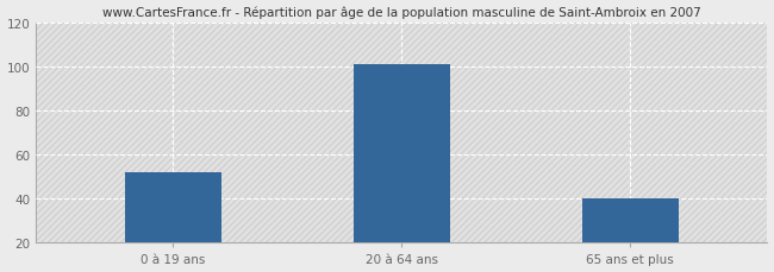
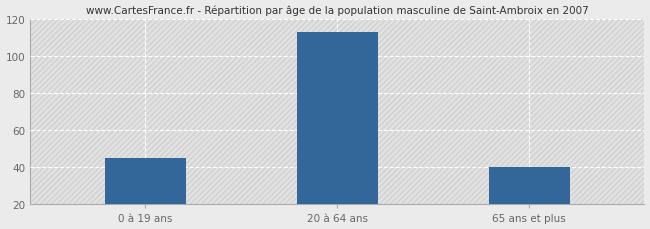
0 à 19 ans: 52 -> 45
20 à 64 ans: 101 -> 113
